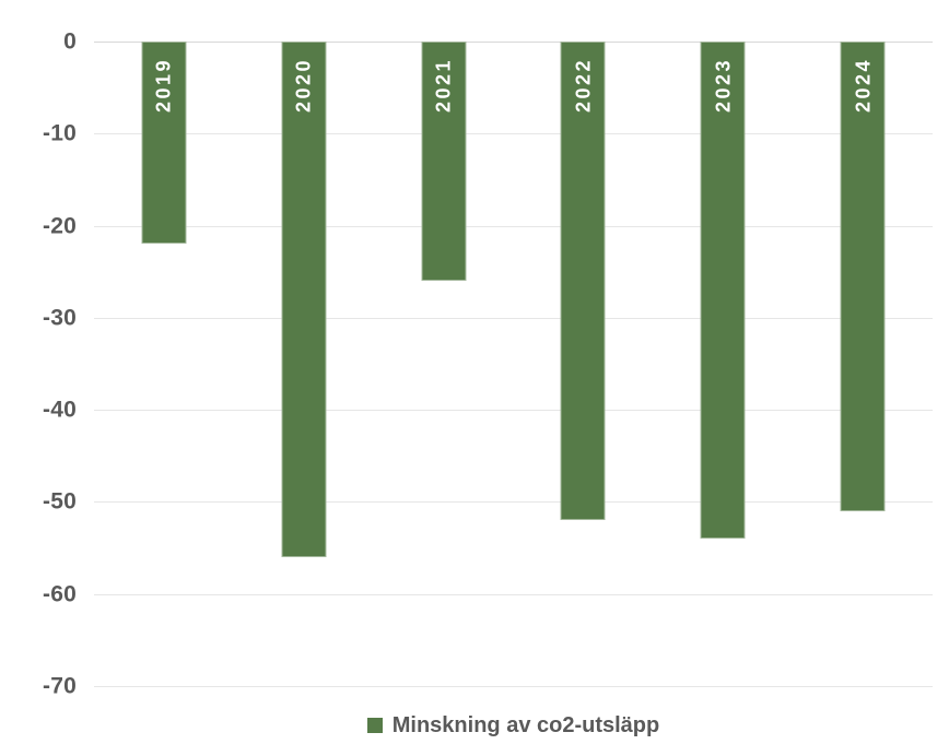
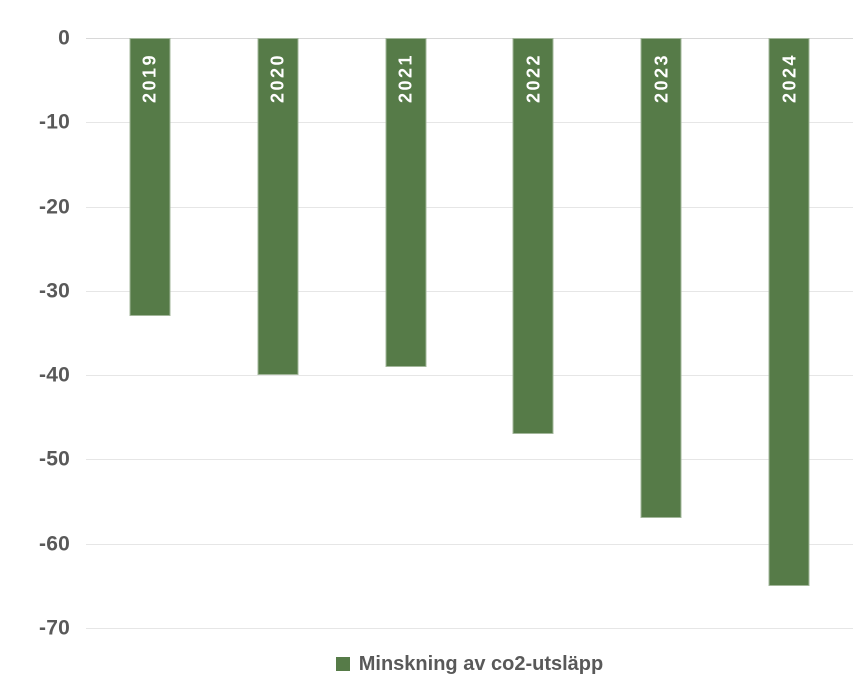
2019: -22 -> -33
2020: -56 -> -40
2021: -26 -> -39
2022: -52 -> -47
2023: -54 -> -57
2024: -51 -> -65
